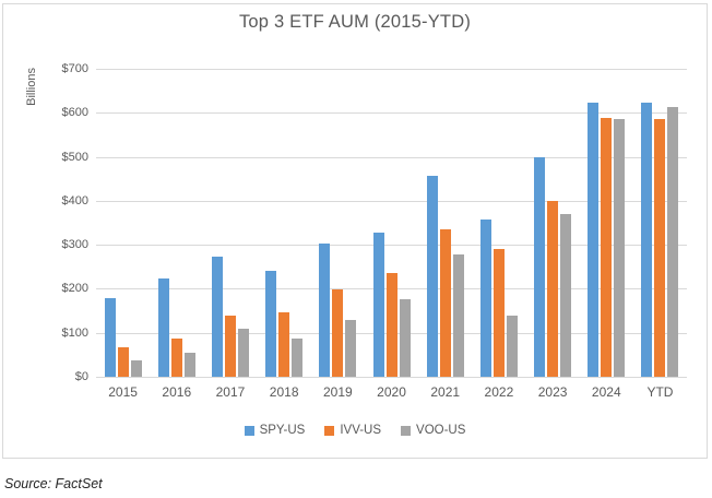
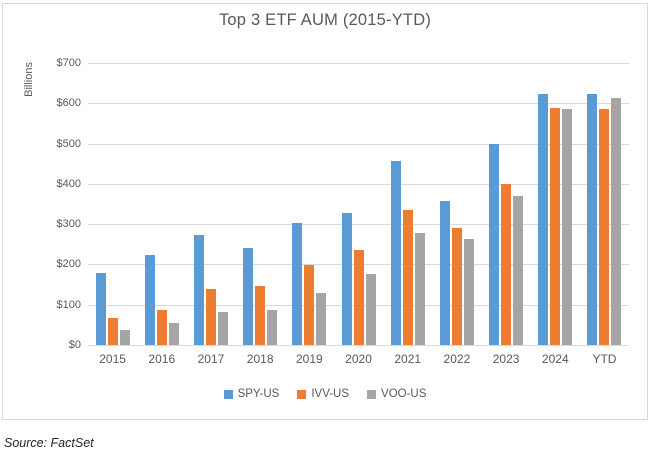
VOO-US/2017: $110 -> $80
VOO-US/2022: $140 -> $260
